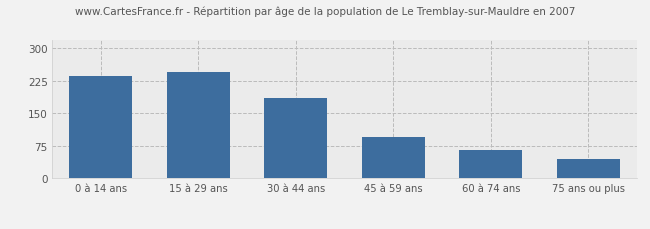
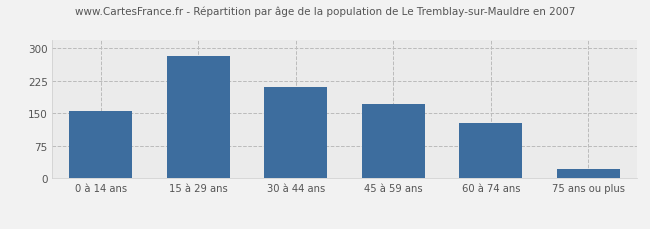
0 à 14 ans: 235 -> 155
15 à 29 ans: 245 -> 283
30 à 44 ans: 185 -> 210
45 à 59 ans: 95 -> 172
60 à 74 ans: 65 -> 128
75 ans ou plus: 45 -> 22
